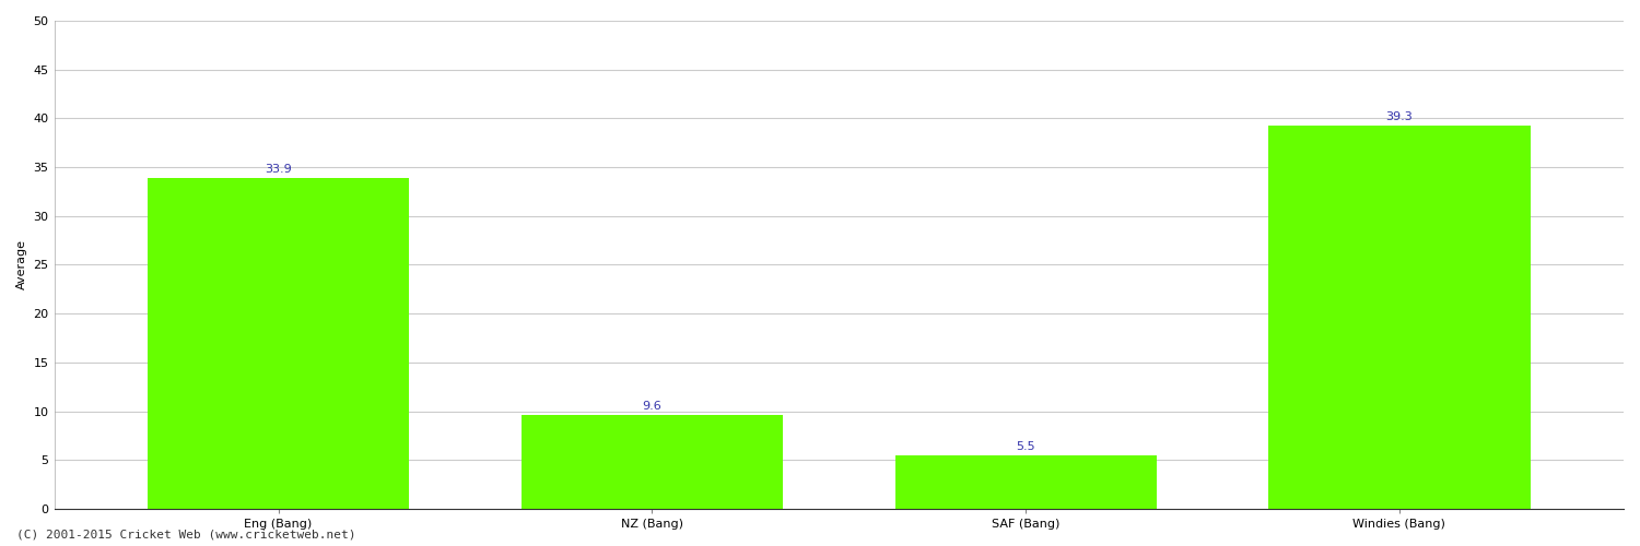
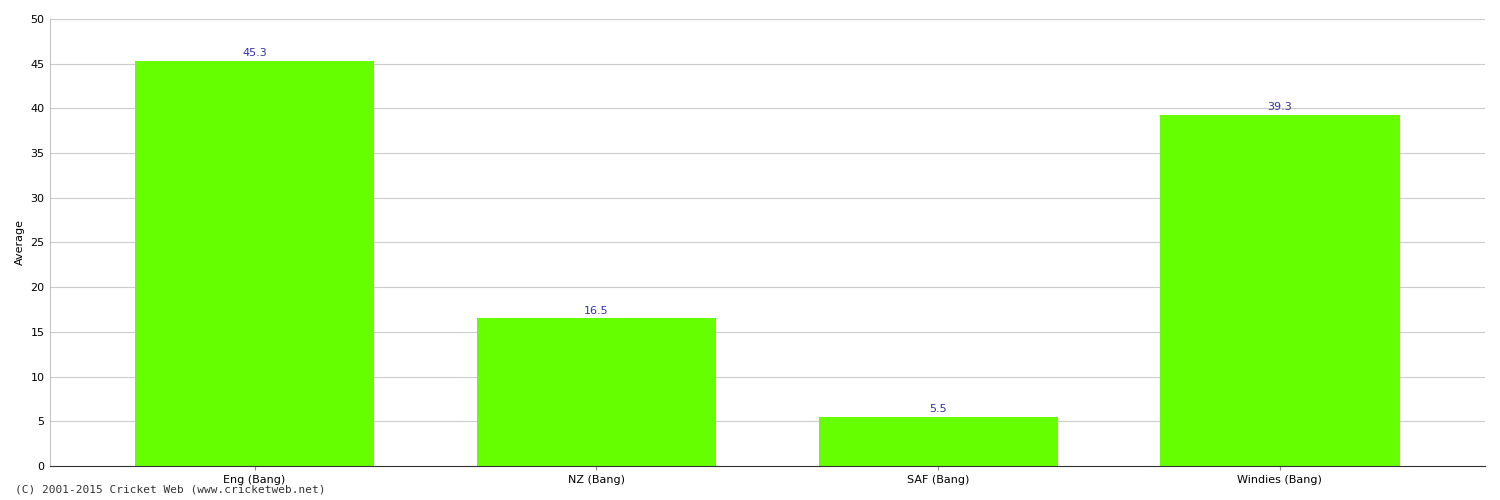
Eng (Bang): 33.9 -> 45.3
NZ (Bang): 9.6 -> 16.5
